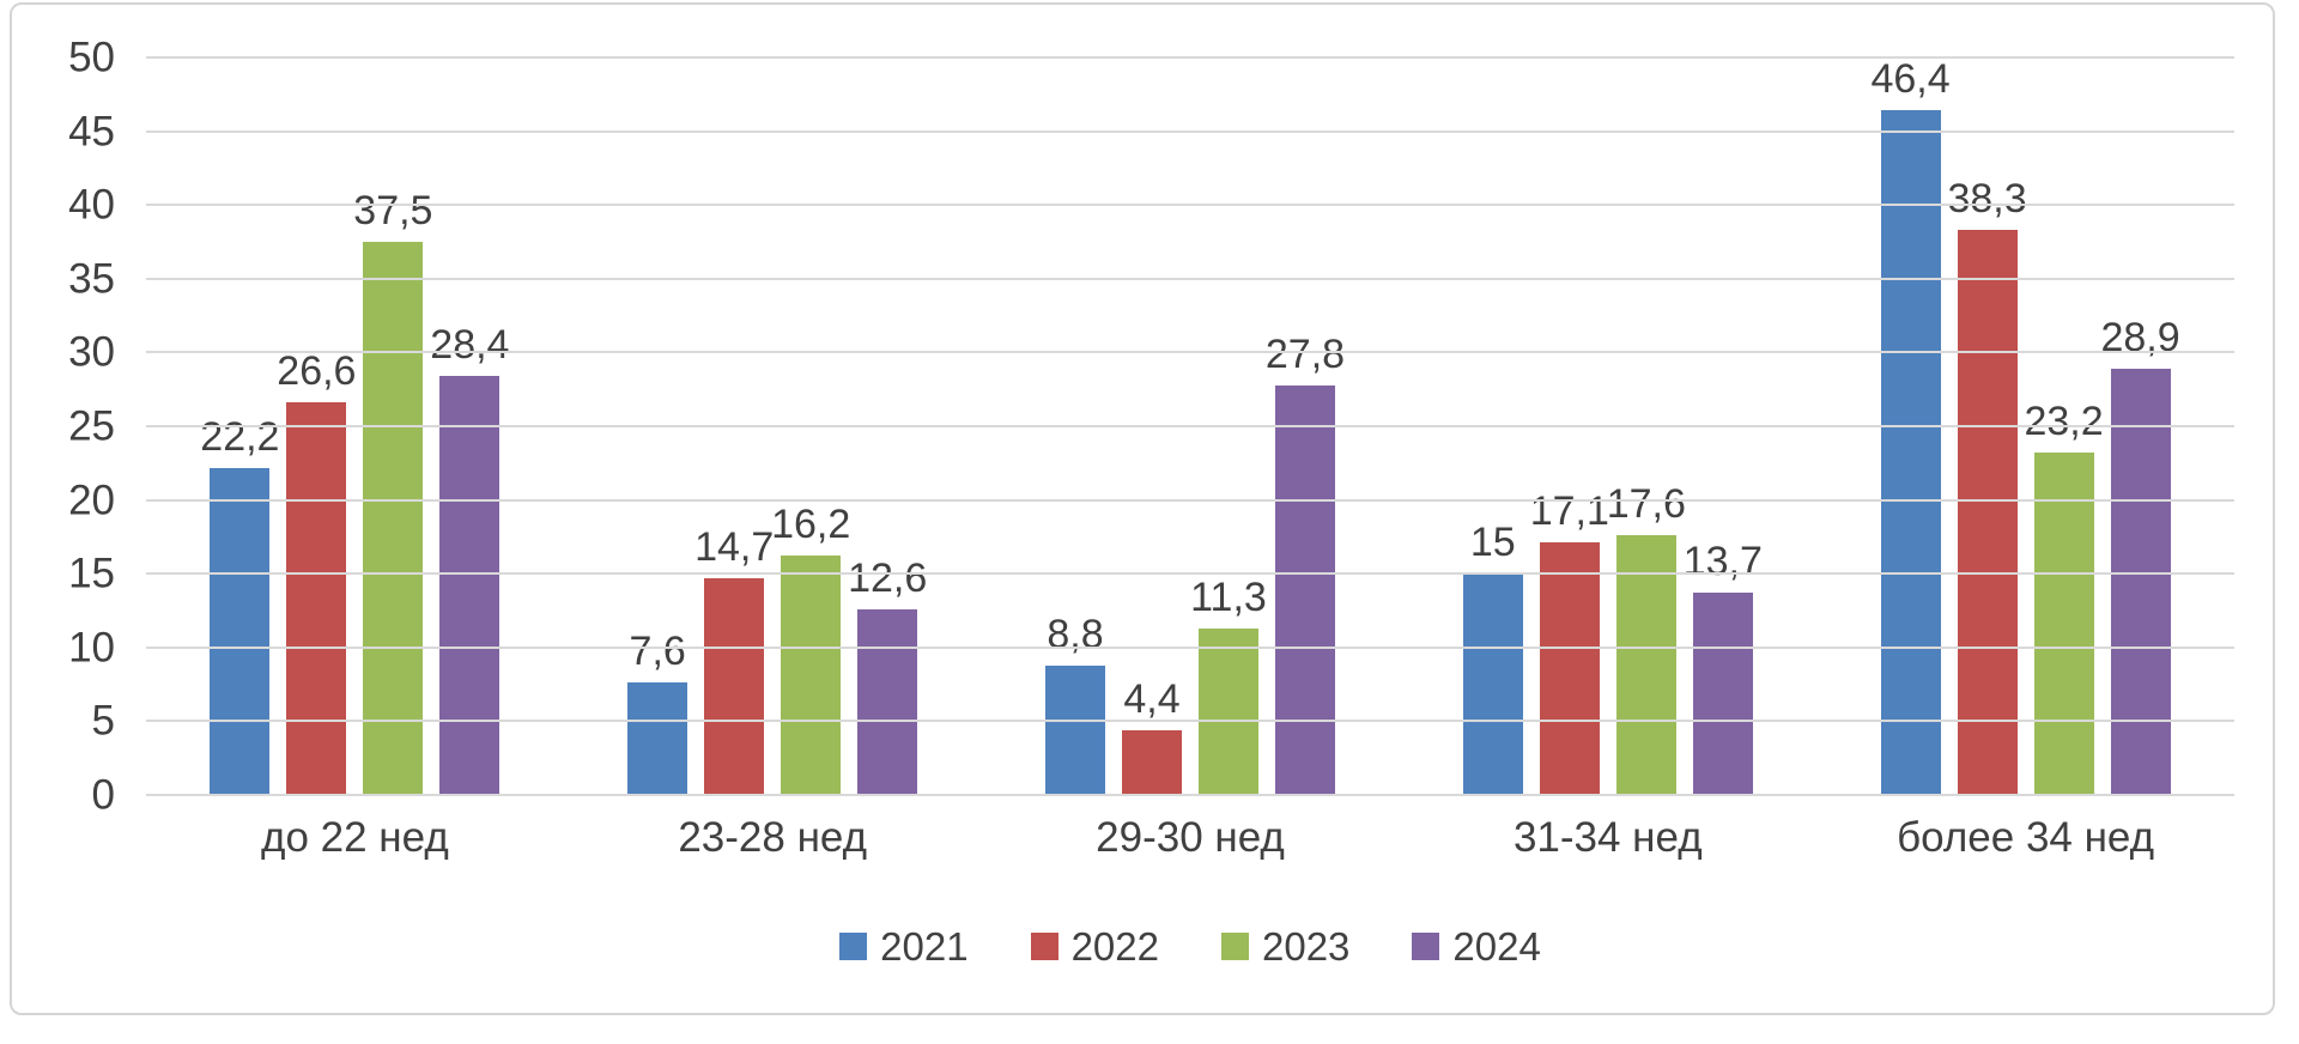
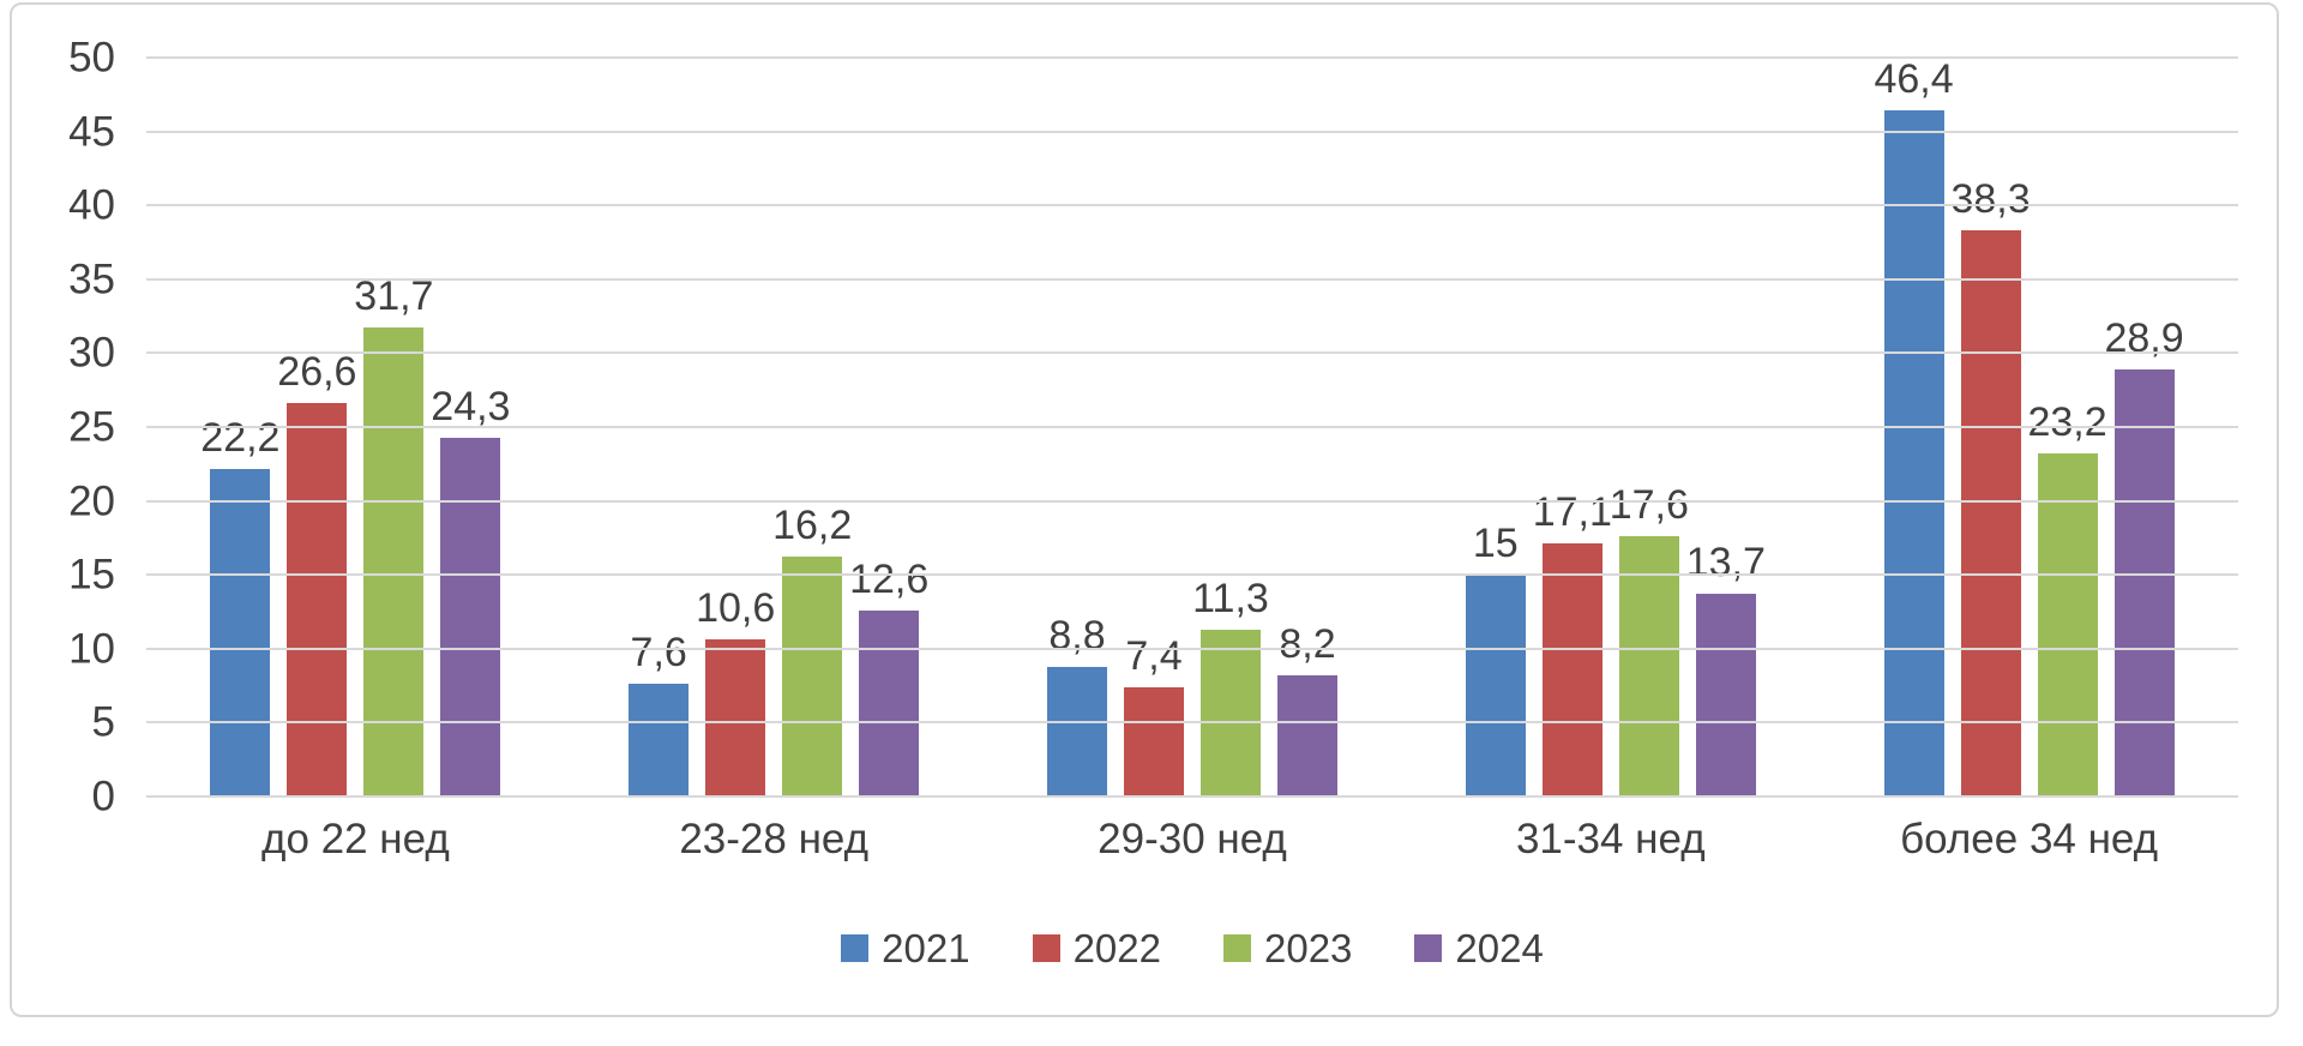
2023/до 22 нед: 37,5 -> 31,7
2024/до 22 нед: 28,4 -> 24,3
2022/23-28 нед: 14,7 -> 10,6
2022/29-30 нед: 4,4 -> 7,4
2024/29-30 нед: 27,8 -> 8,2
